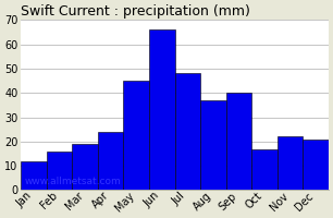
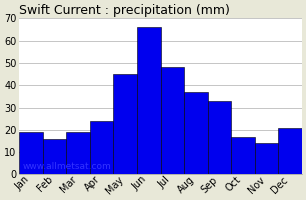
Jan: 12 -> 19
Sep: 40 -> 33
Nov: 22 -> 14
